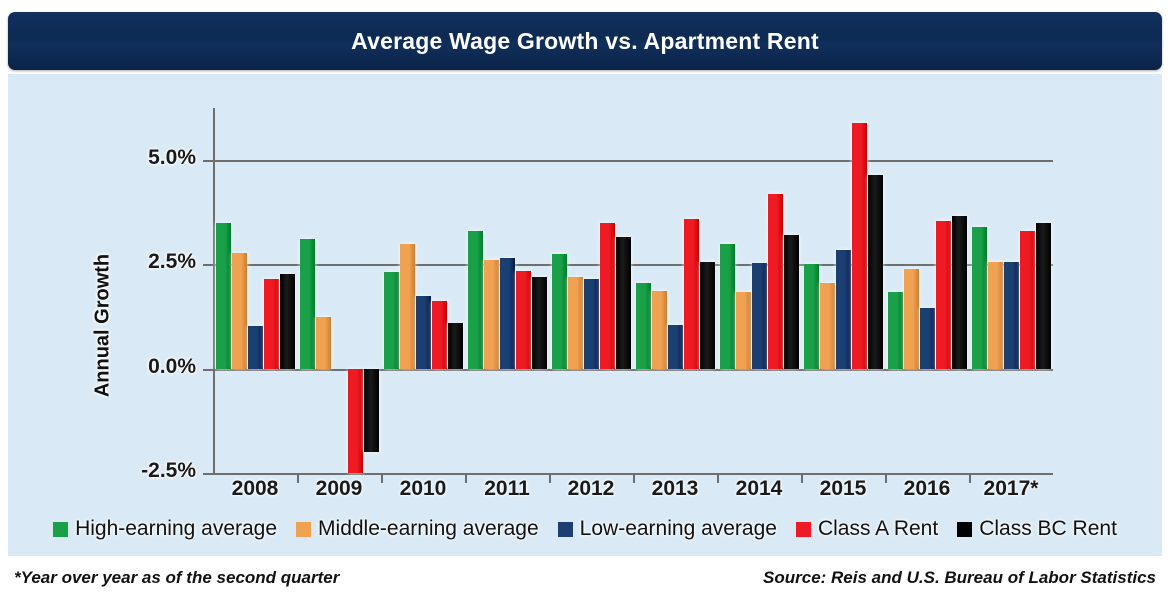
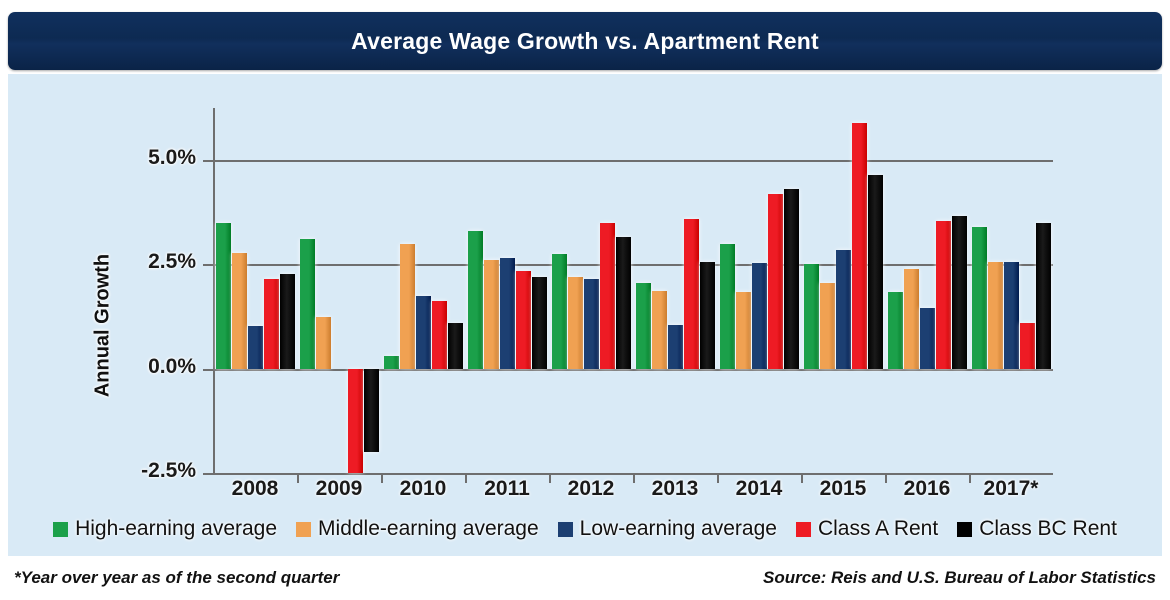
High-earning average/2010: 2.3% -> 0.3%
Class BC Rent/2014: 3.2% -> 4.3%
Class A Rent/2017*: 3.3% -> 1.1%
